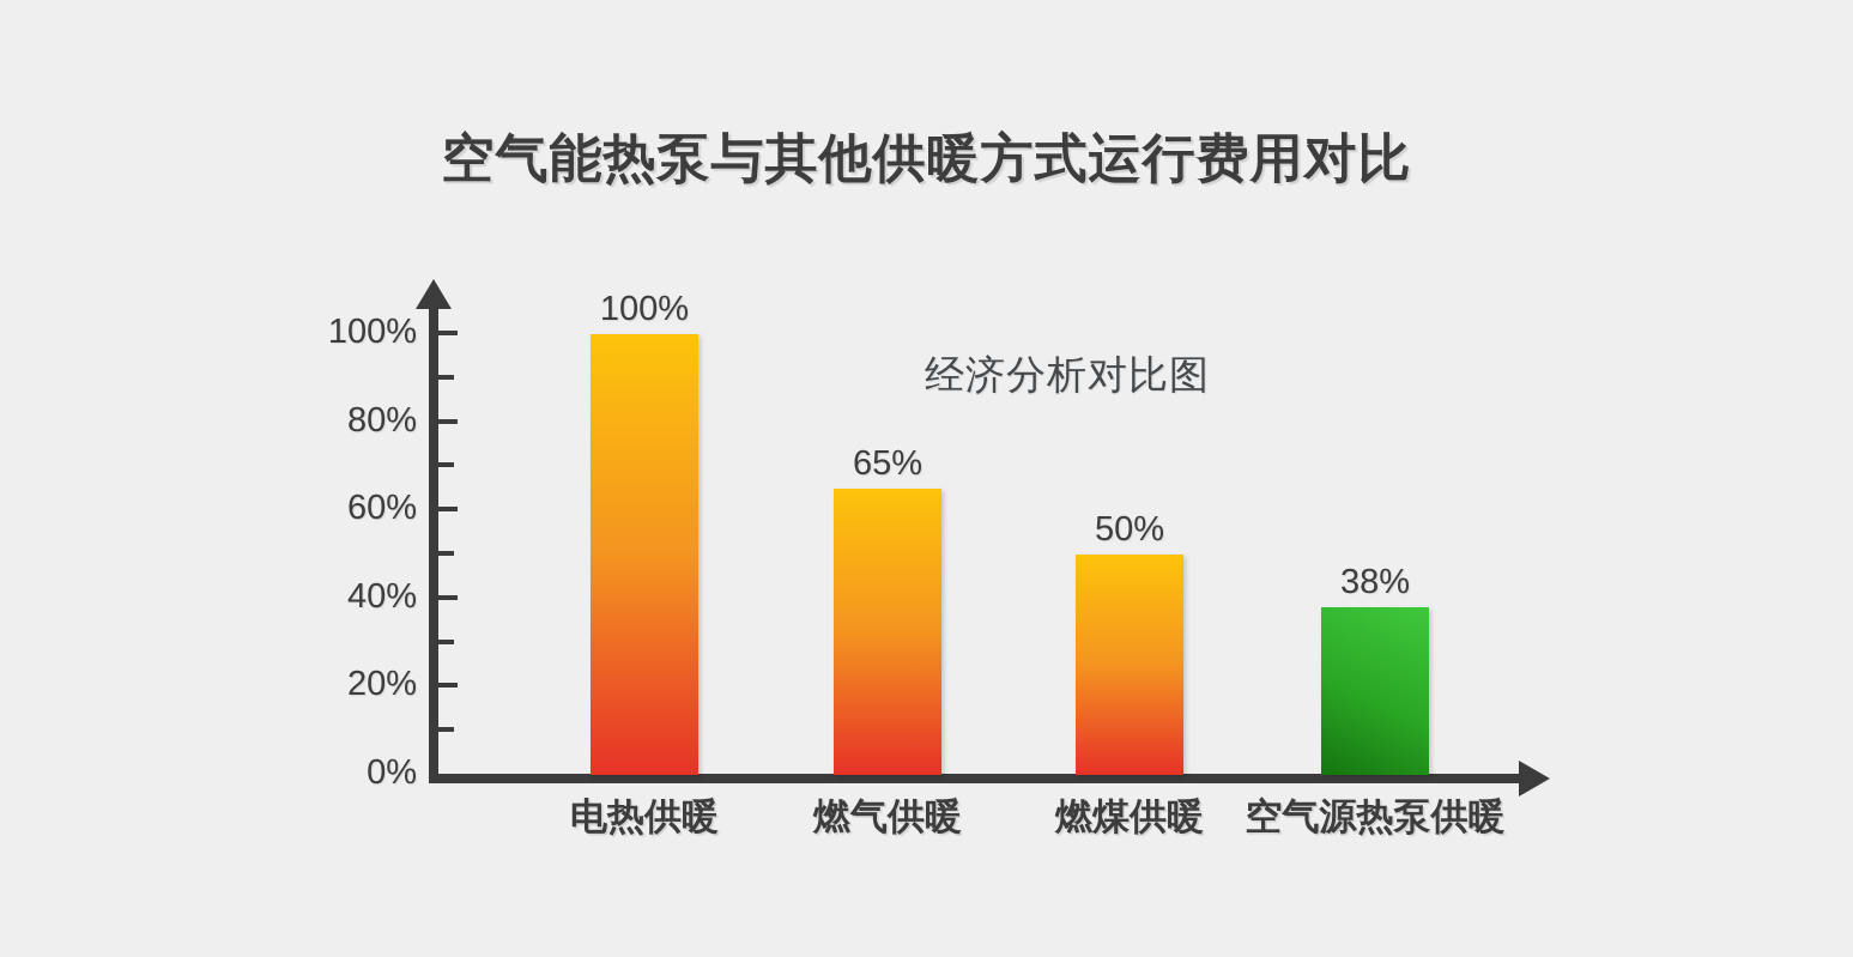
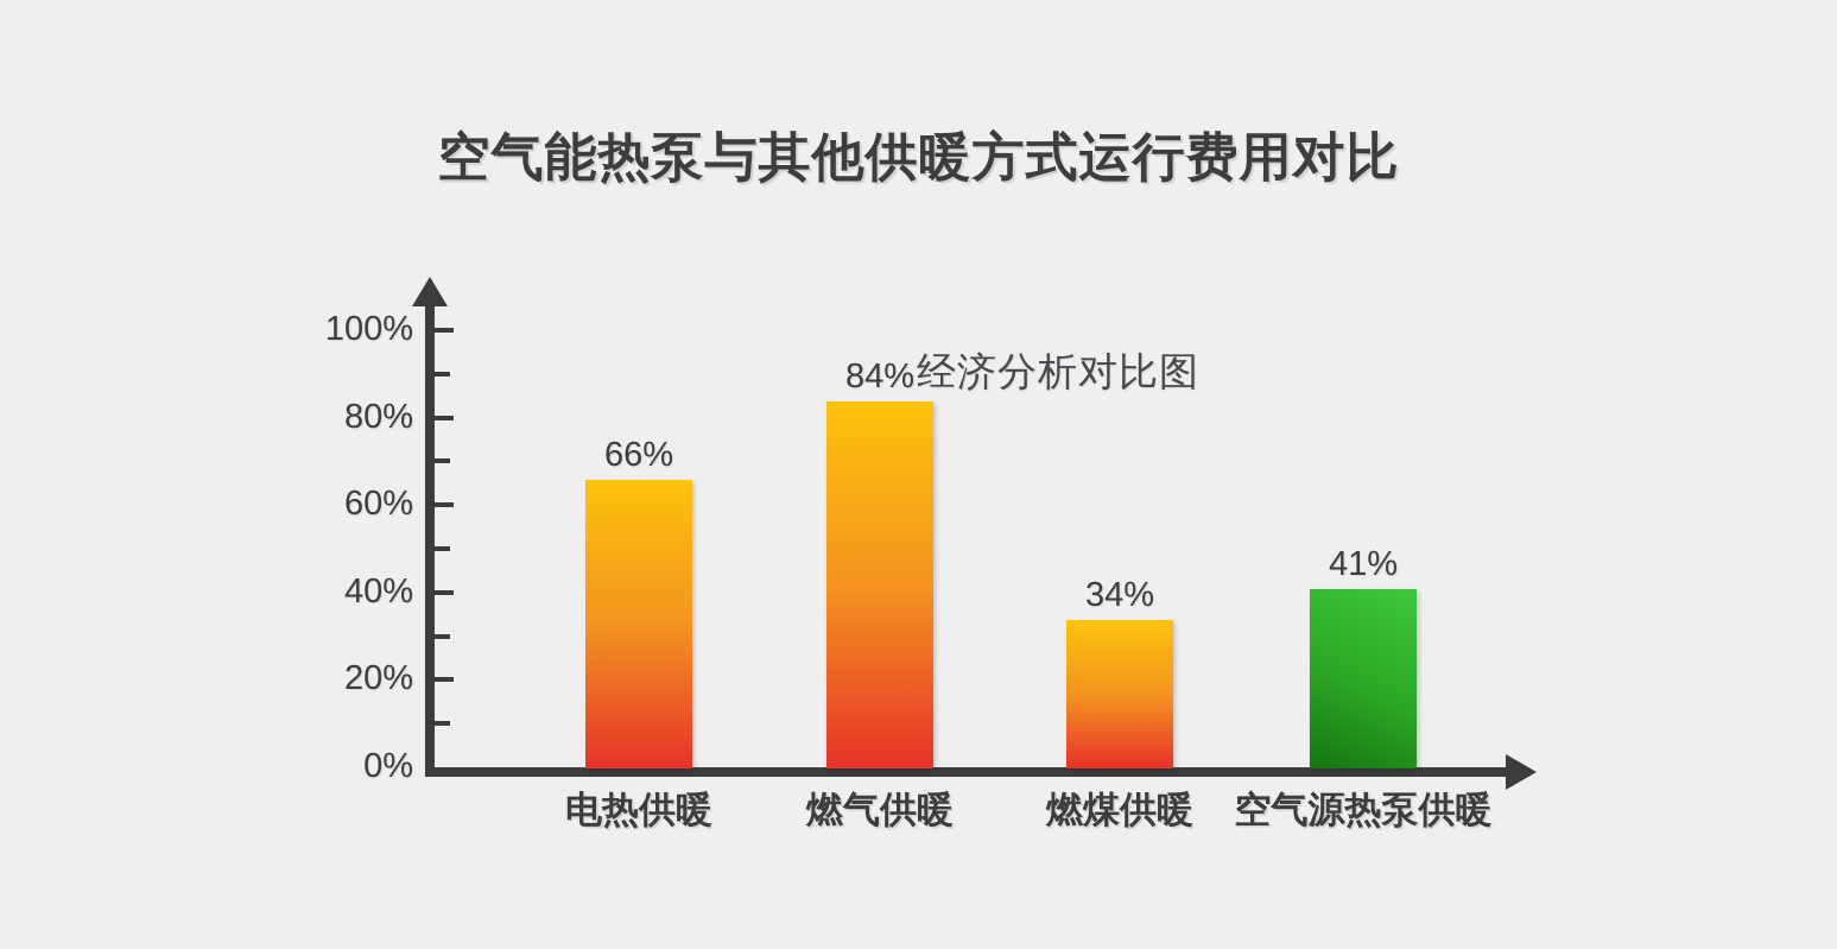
电热供暖: 100% -> 66%
燃气供暖: 65% -> 84%
燃煤供暖: 50% -> 34%
空气源热泵供暖: 38% -> 41%
